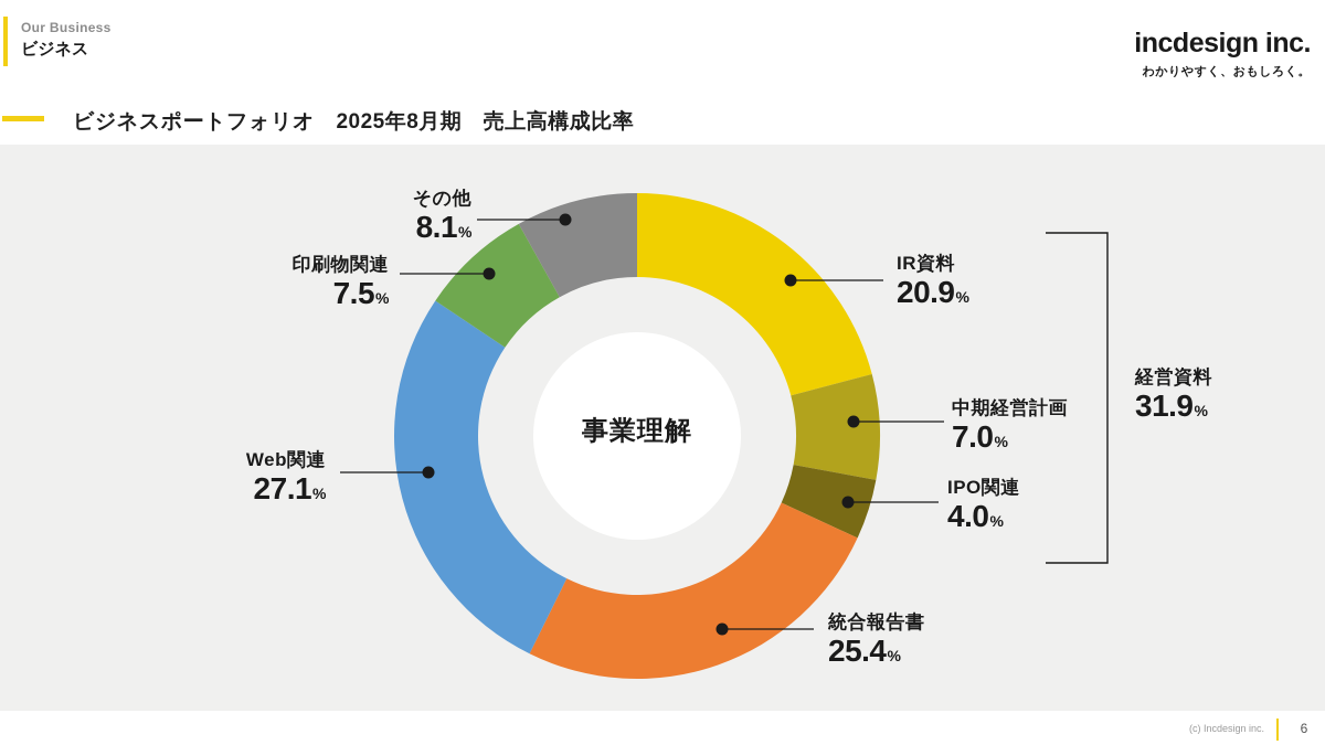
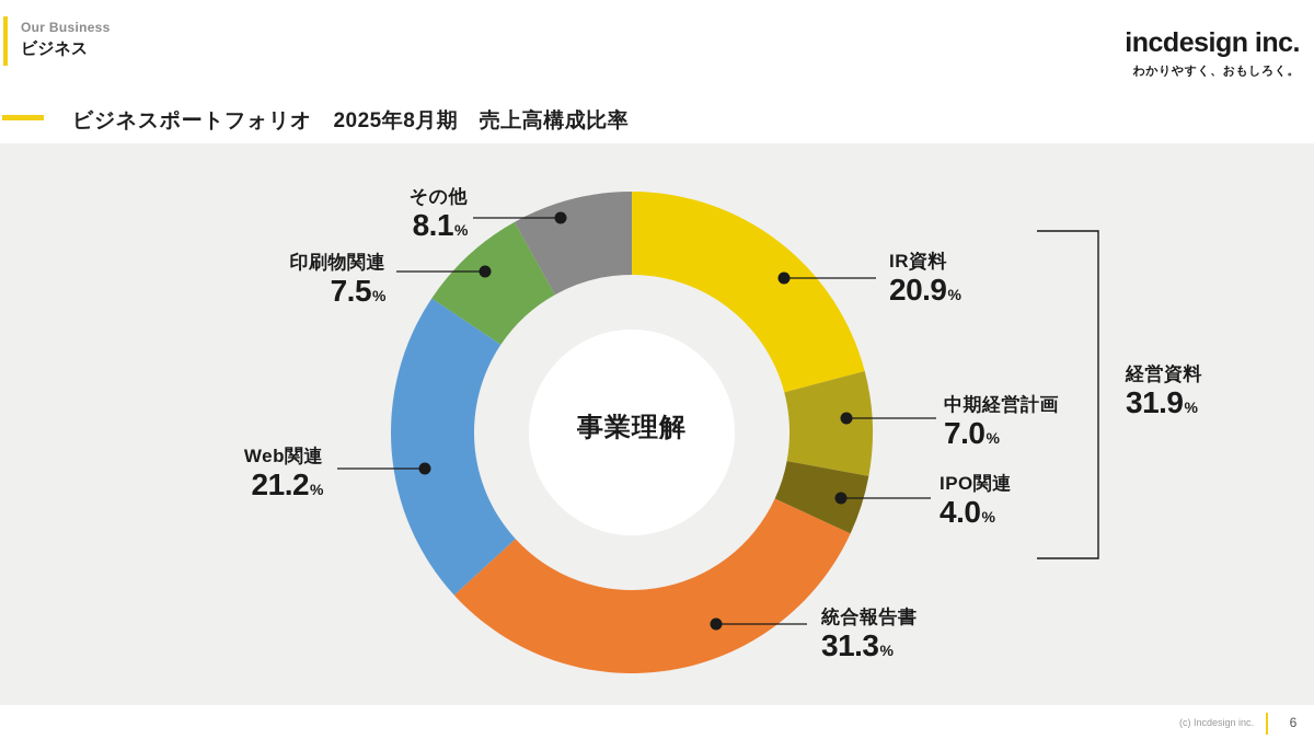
統合報告書: 25.4 -> 31.3
Web関連: 27.1 -> 21.2
